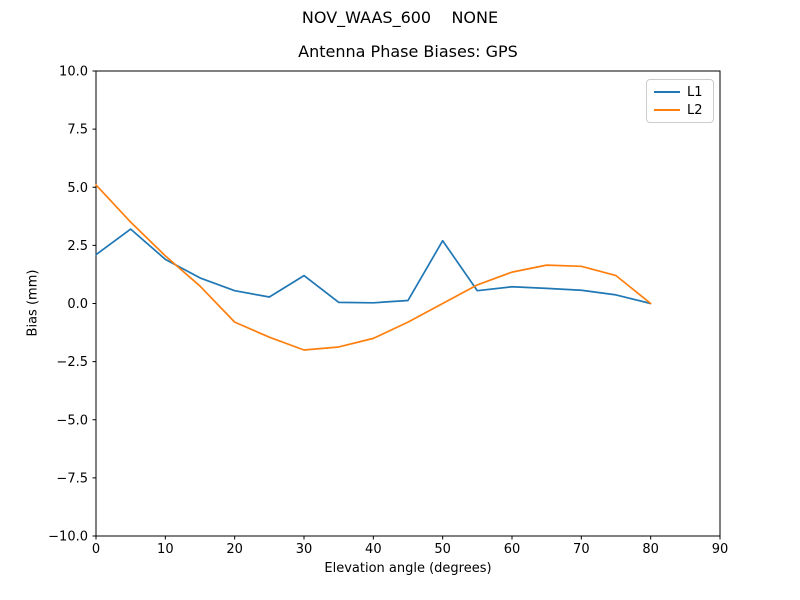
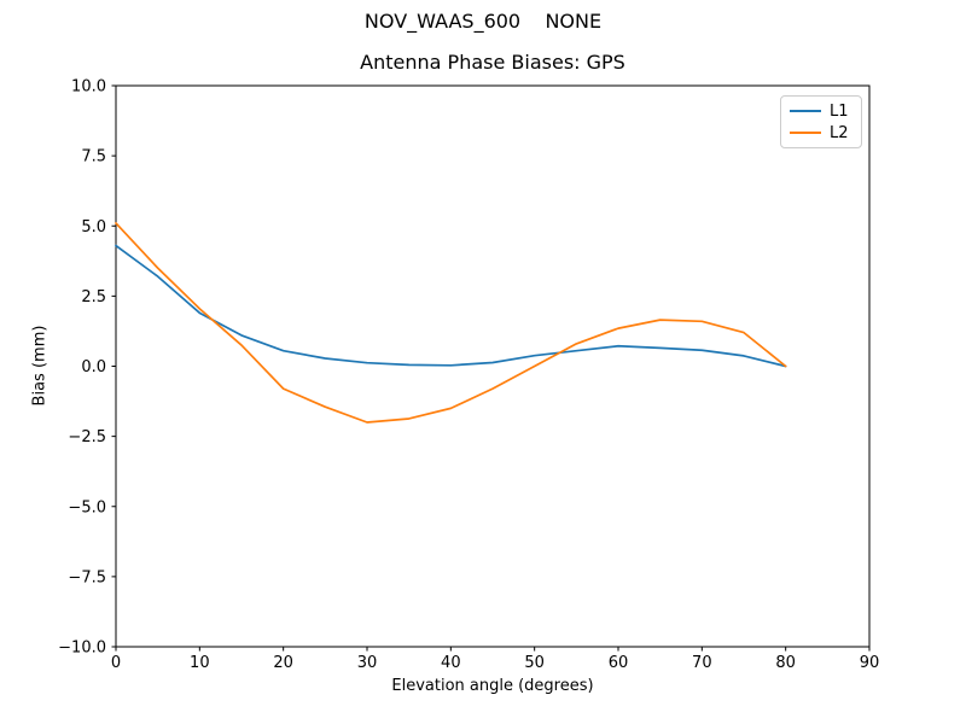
L1/0: 2.1 -> 4.3
L1/30: 1.2 -> 0.1
L1/50: 2.7 -> 0.4
